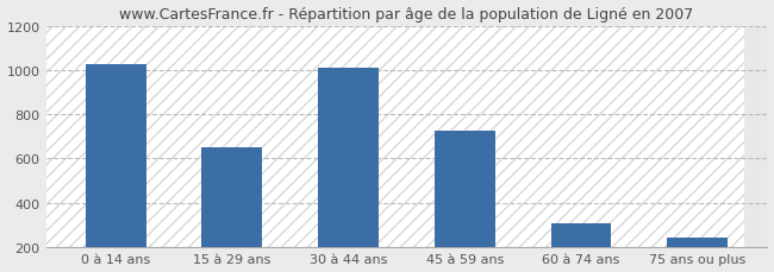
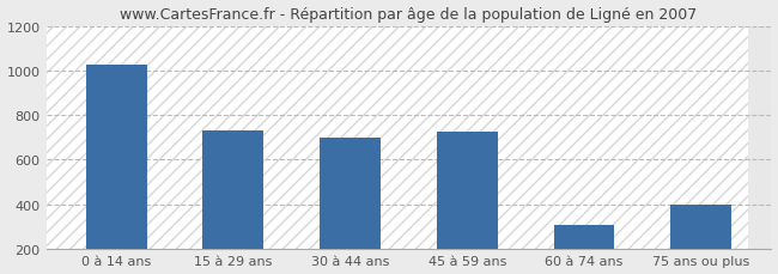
15 à 29 ans: 650 -> 730
30 à 44 ans: 1010 -> 700
75 ans ou plus: 240 -> 400
